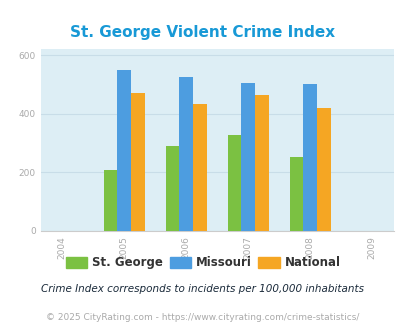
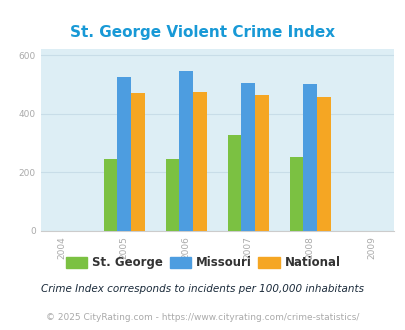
St. George/2005: 210 -> 245
Missouri/2005: 550 -> 525
St. George/2006: 290 -> 245
Missouri/2006: 525 -> 548
National/2006: 435 -> 475
National/2008: 420 -> 458
